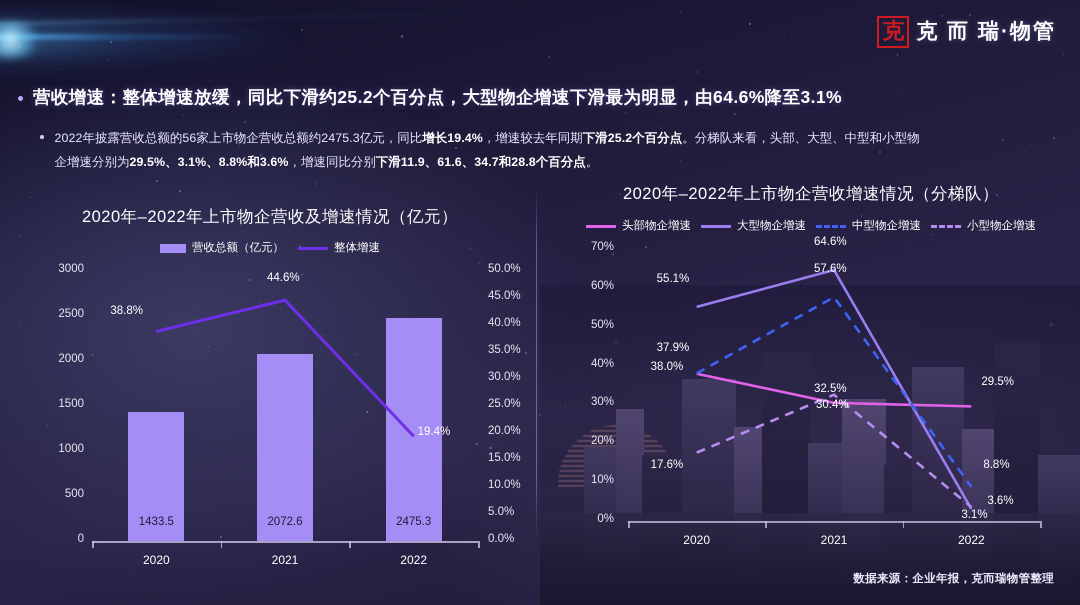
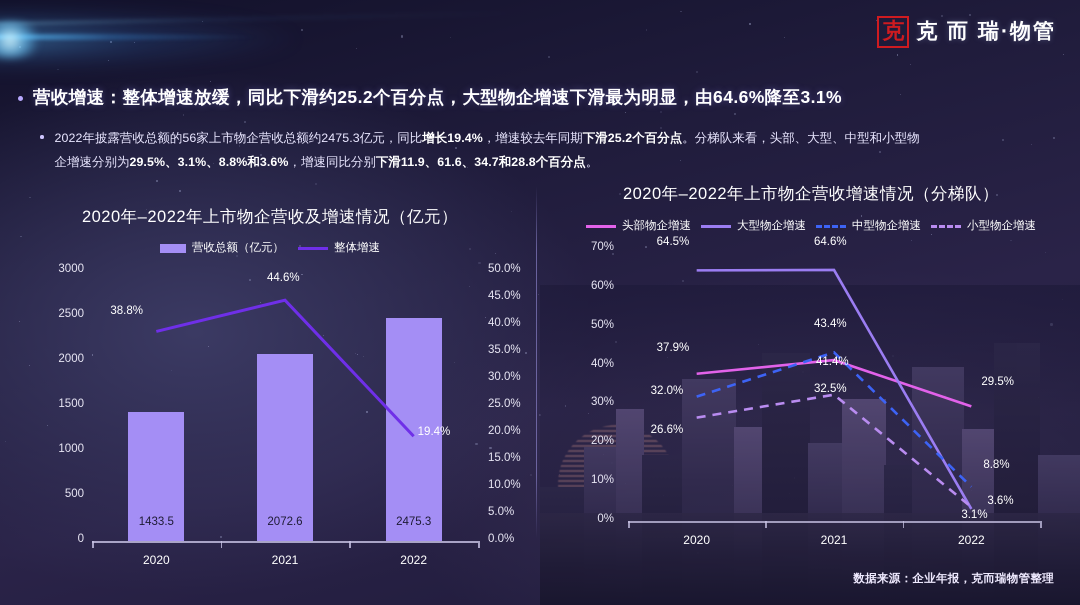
2020年–2022年上市物企营收增速情况（分梯队）/大型物企增速/2020: 55.1% -> 64.5%
2020年–2022年上市物企营收增速情况（分梯队）/中型物企增速/2020: 38.0% -> 32.0%
2020年–2022年上市物企营收增速情况（分梯队）/小型物企增速/2020: 17.6% -> 26.6%
2020年–2022年上市物企营收增速情况（分梯队）/头部物企增速/2021: 30.4% -> 41.4%
2020年–2022年上市物企营收增速情况（分梯队）/中型物企增速/2021: 57.6% -> 43.4%
